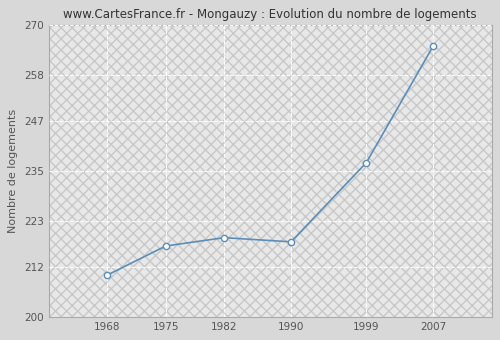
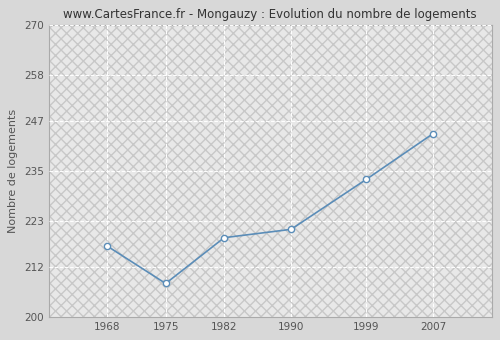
1968: 210 -> 217
1975: 217 -> 208
1990: 218 -> 221
1999: 237 -> 233
2007: 265 -> 244
